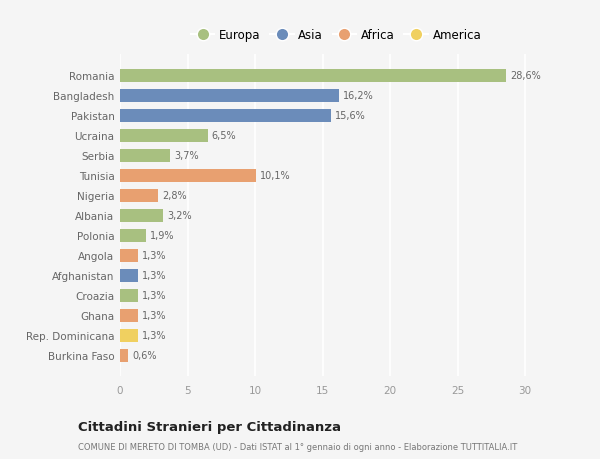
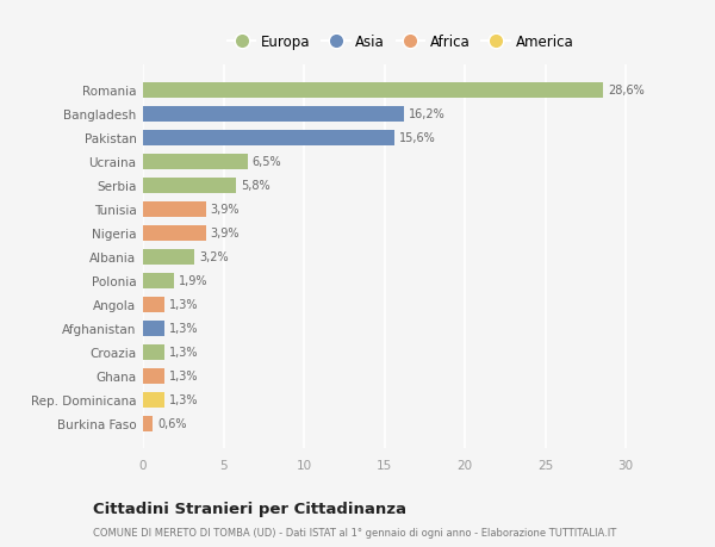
Serbia: 3,7% -> 5,8%
Tunisia: 10,1% -> 3,9%
Nigeria: 2,8% -> 3,9%
